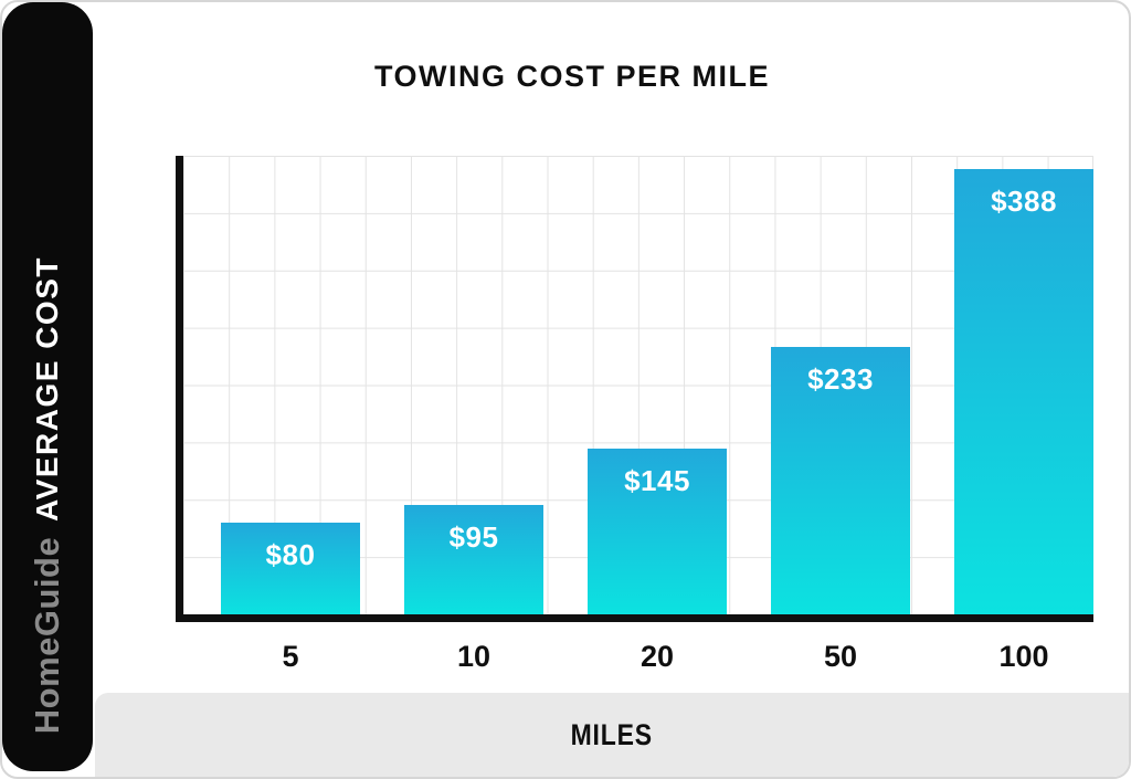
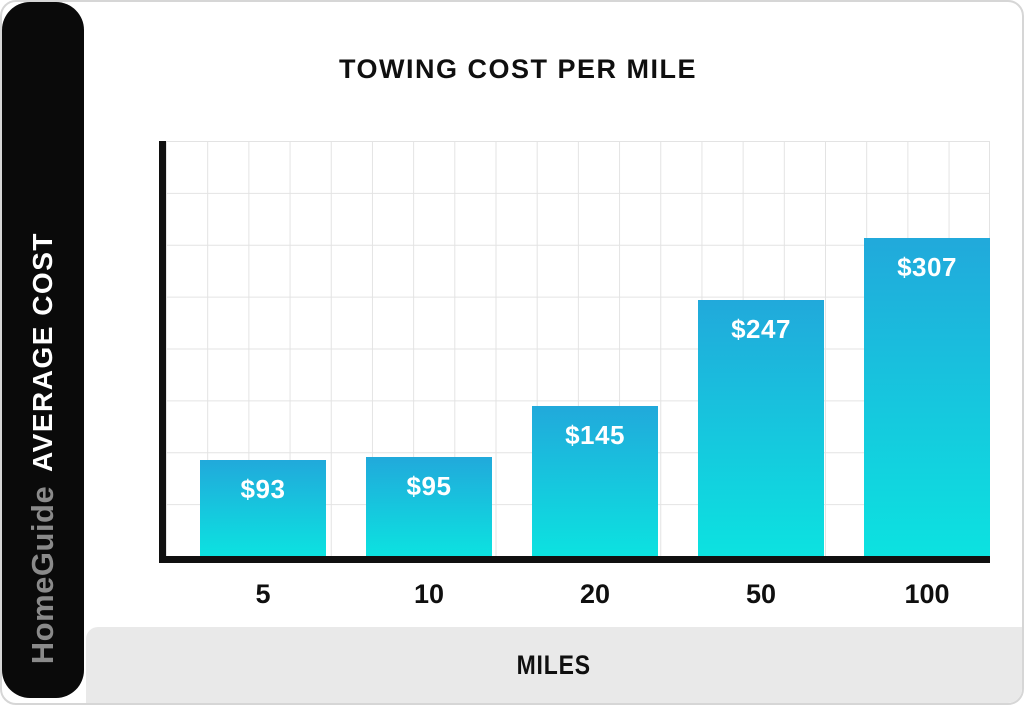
5: $80 -> $93
50: $233 -> $247
100: $388 -> $307
